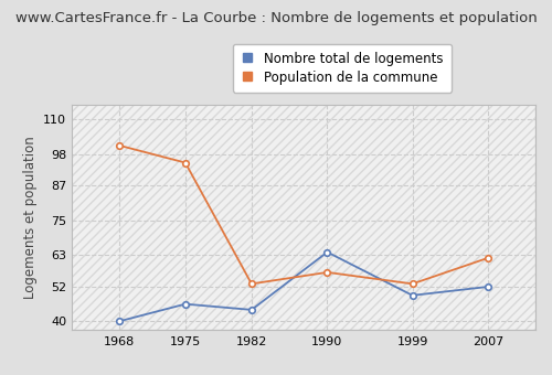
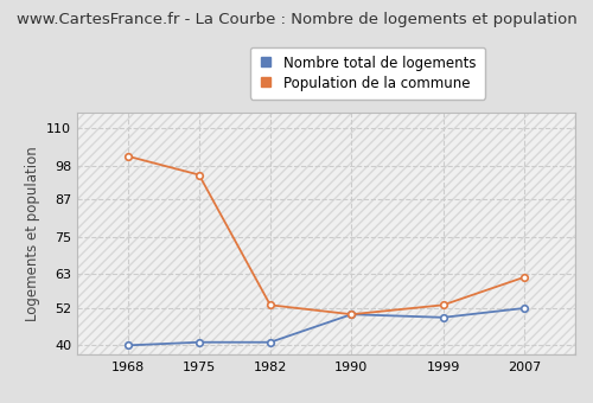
Nombre total de logements/1975: 46 -> 41
Nombre total de logements/1982: 44 -> 41
Nombre total de logements/1990: 64 -> 50
Population de la commune/1990: 57 -> 50
